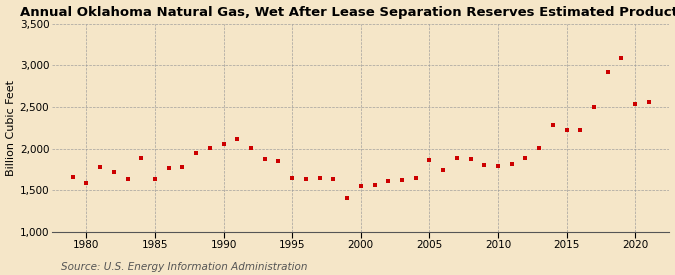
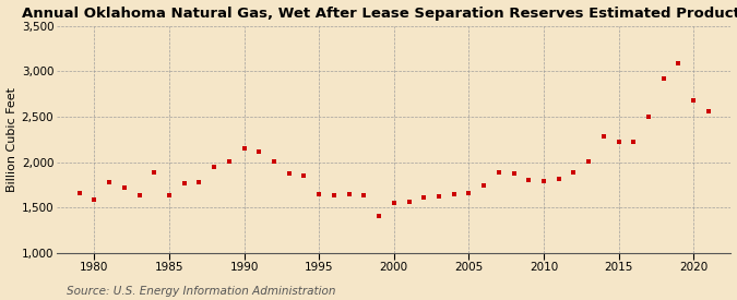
1990: 2,060 -> 2,150
2005: 1,860 -> 1,660
2020: 2,540 -> 2,680
